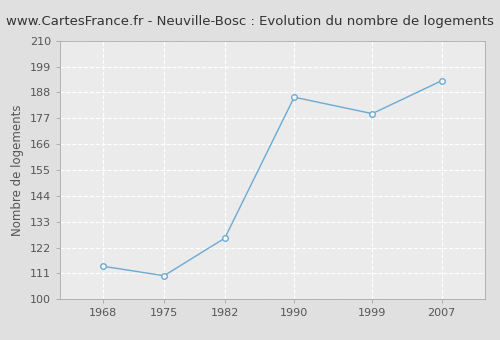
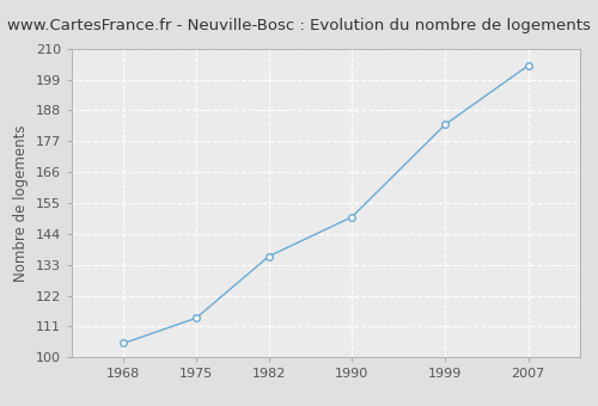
1968: 114 -> 105
1975: 110 -> 114
1982: 126 -> 136
1990: 186 -> 150
1999: 179 -> 183
2007: 193 -> 204
